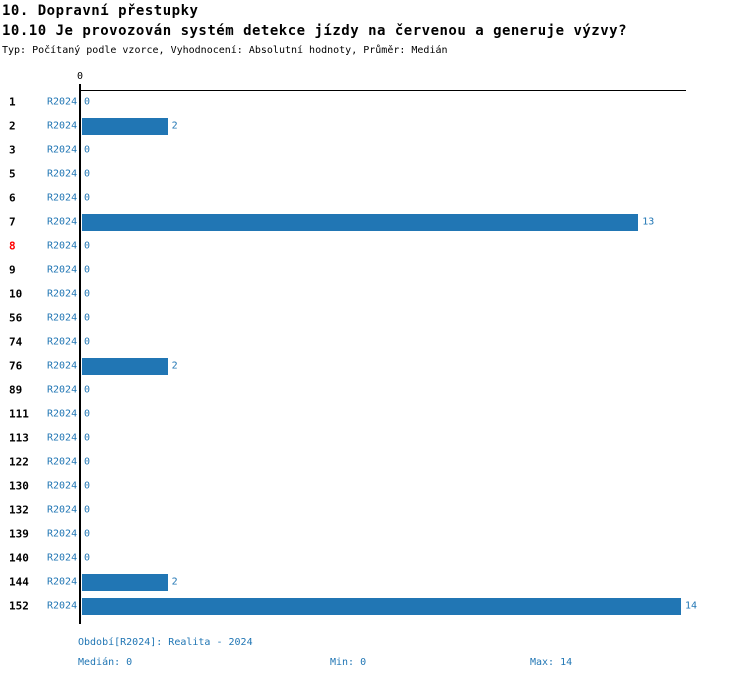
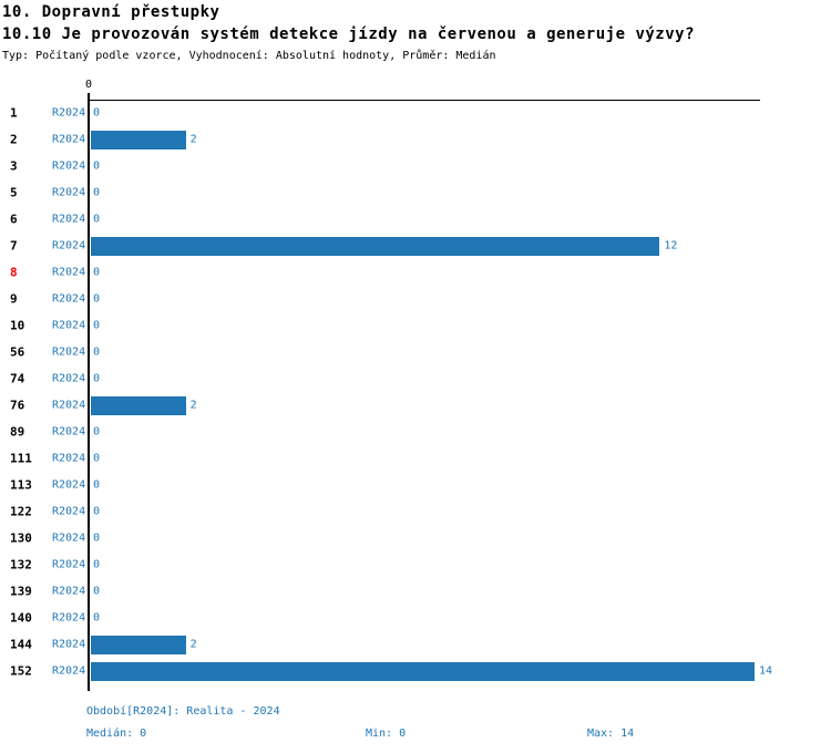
7: 13 -> 12
